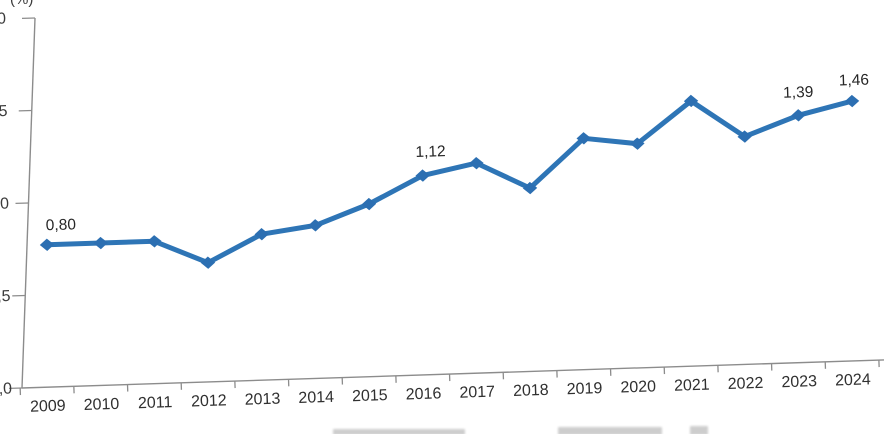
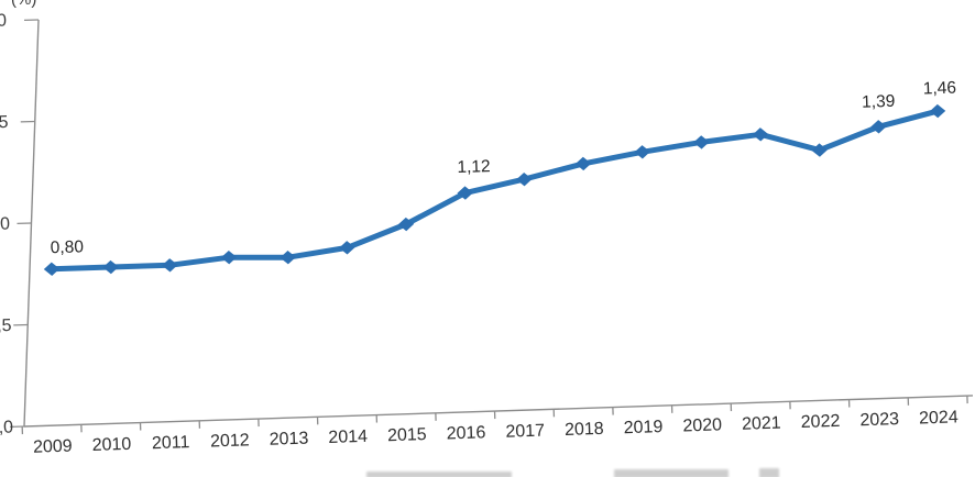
2012: 0,67 -> 0,83
2018: 1,03 -> 1,25
2020: 1,26 -> 1,34
2021: 1,49 -> 1,37
